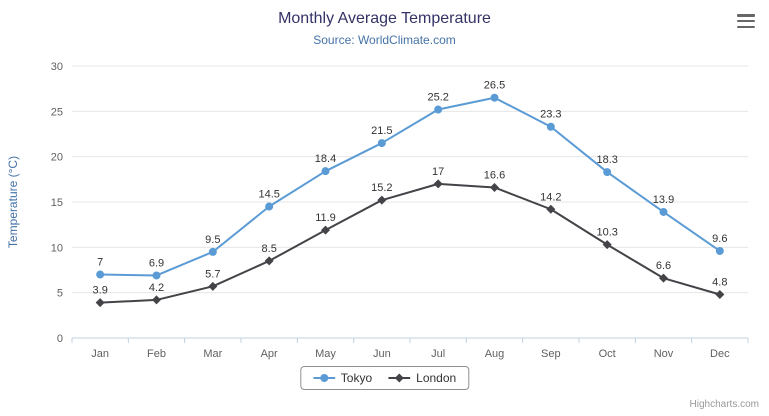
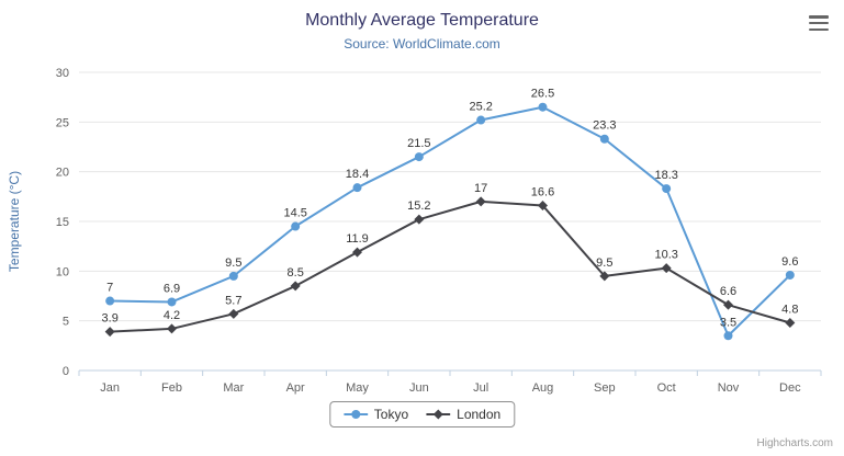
London/Sep: 14.2 -> 9.5
Tokyo/Nov: 13.9 -> 3.5
